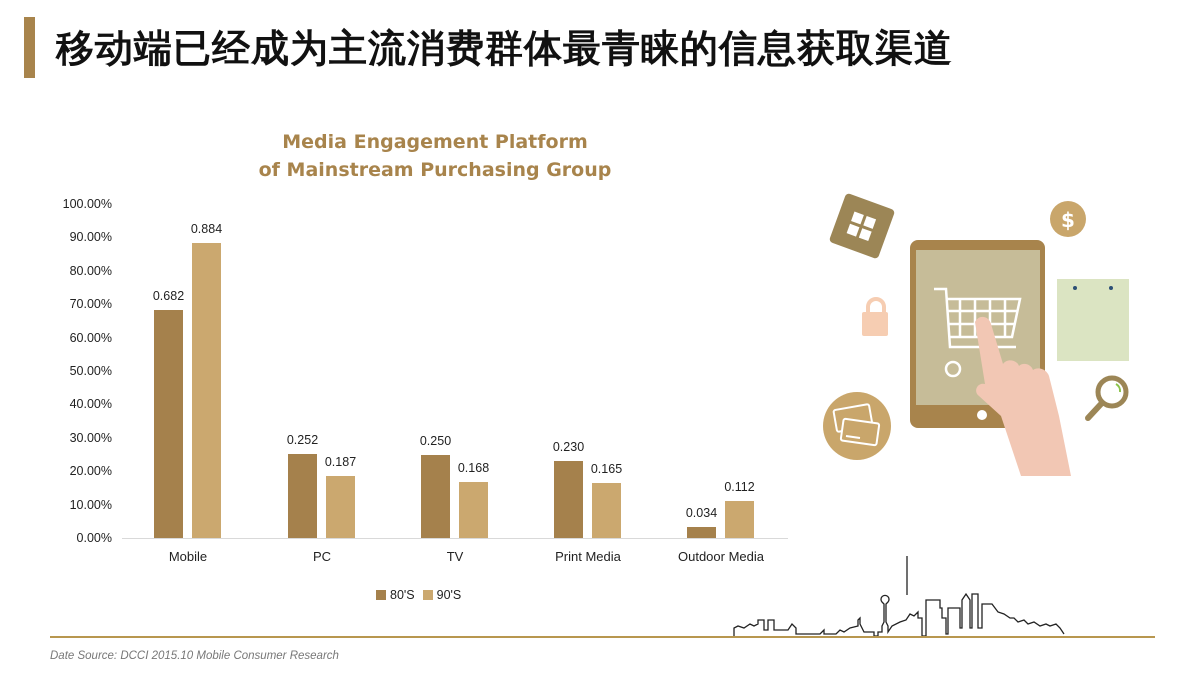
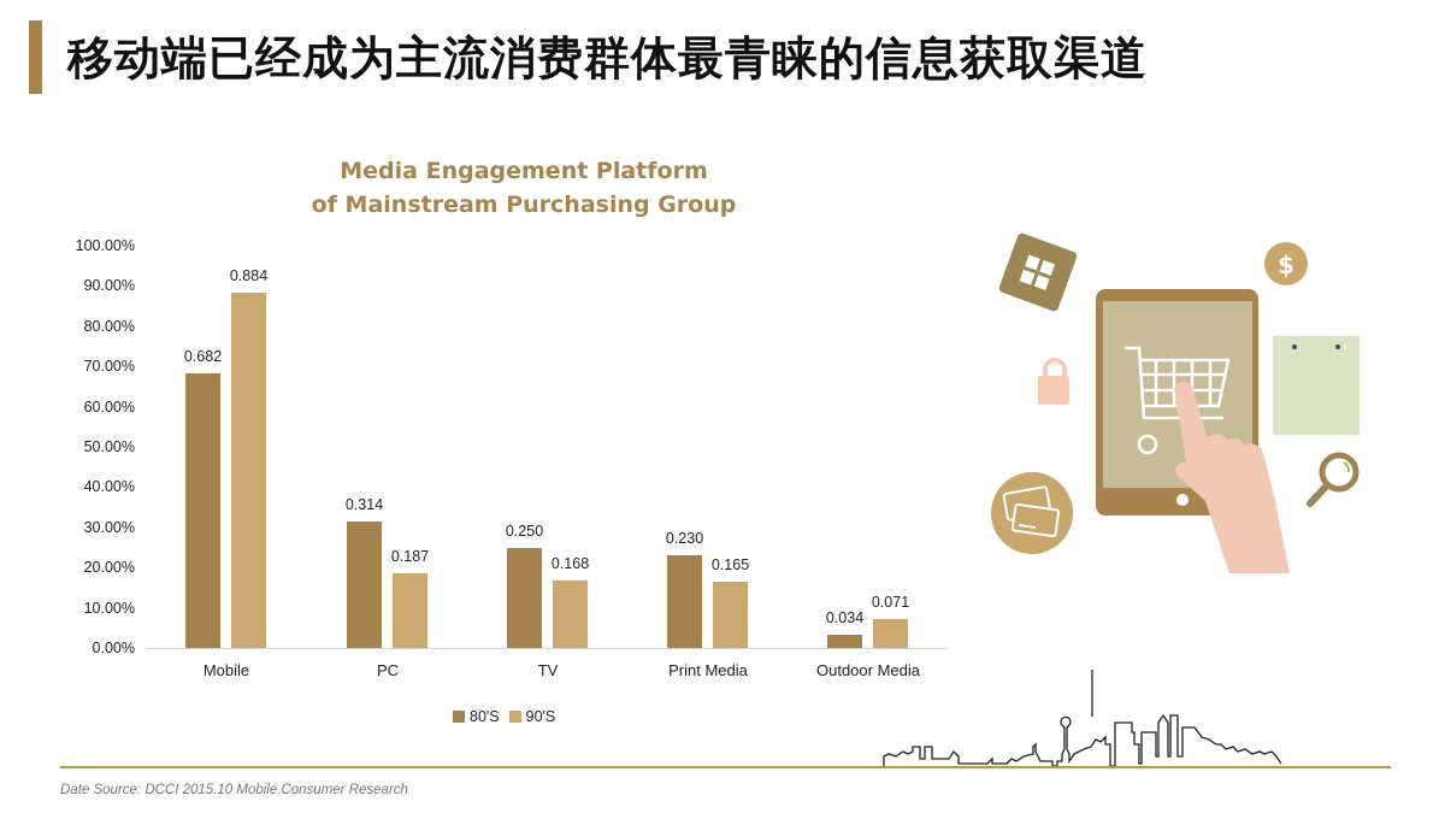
80'S/PC: 0.252 -> 0.314
90'S/Outdoor Media: 0.112 -> 0.071
